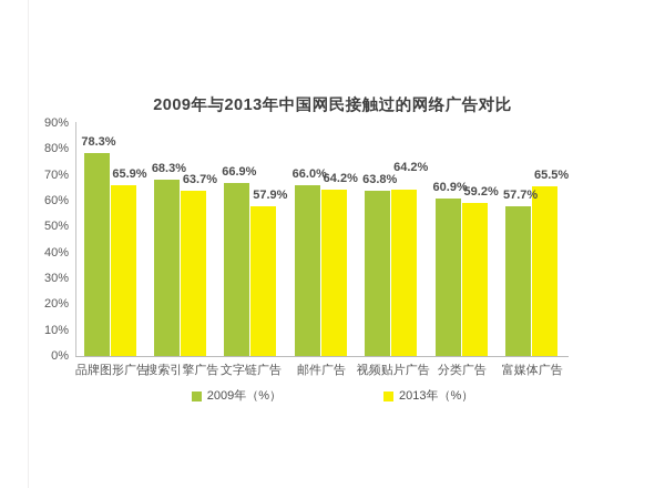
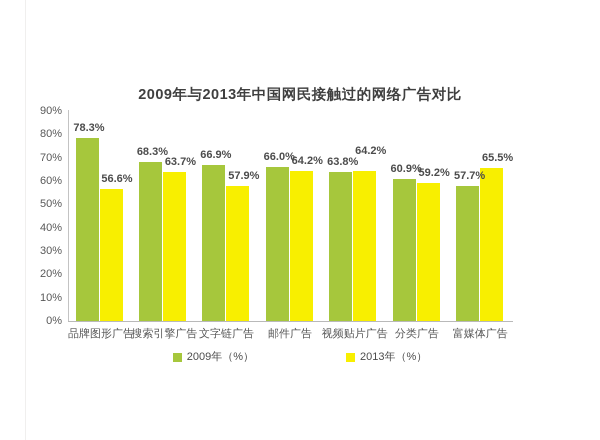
2013年（%）/品牌图形广告: 65.9% -> 56.6%
